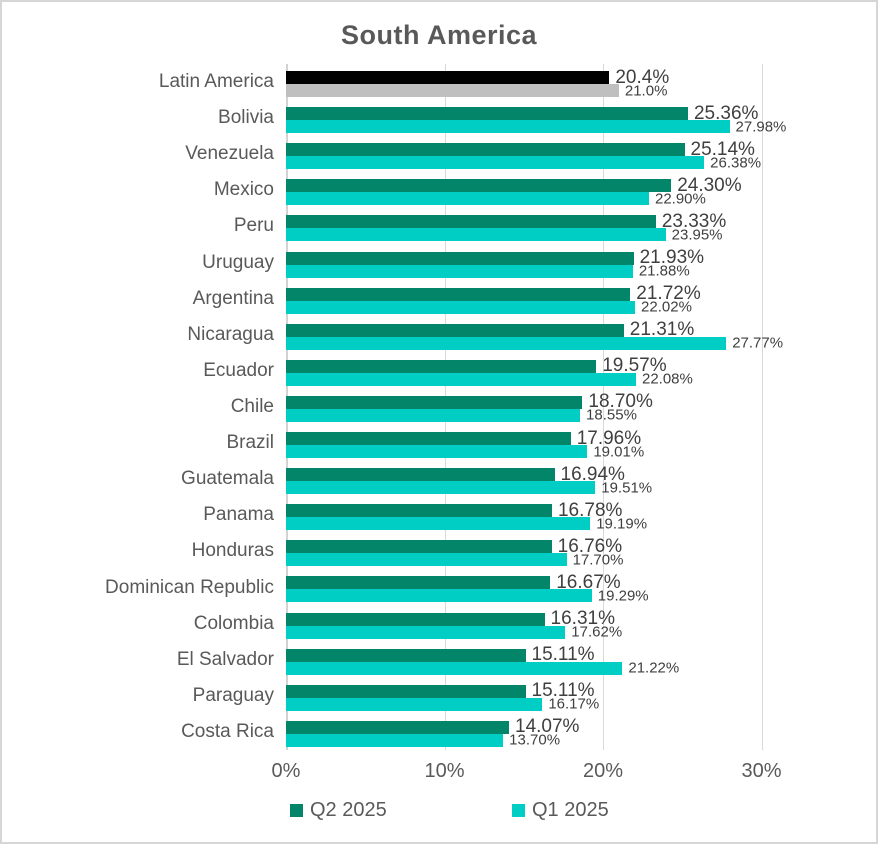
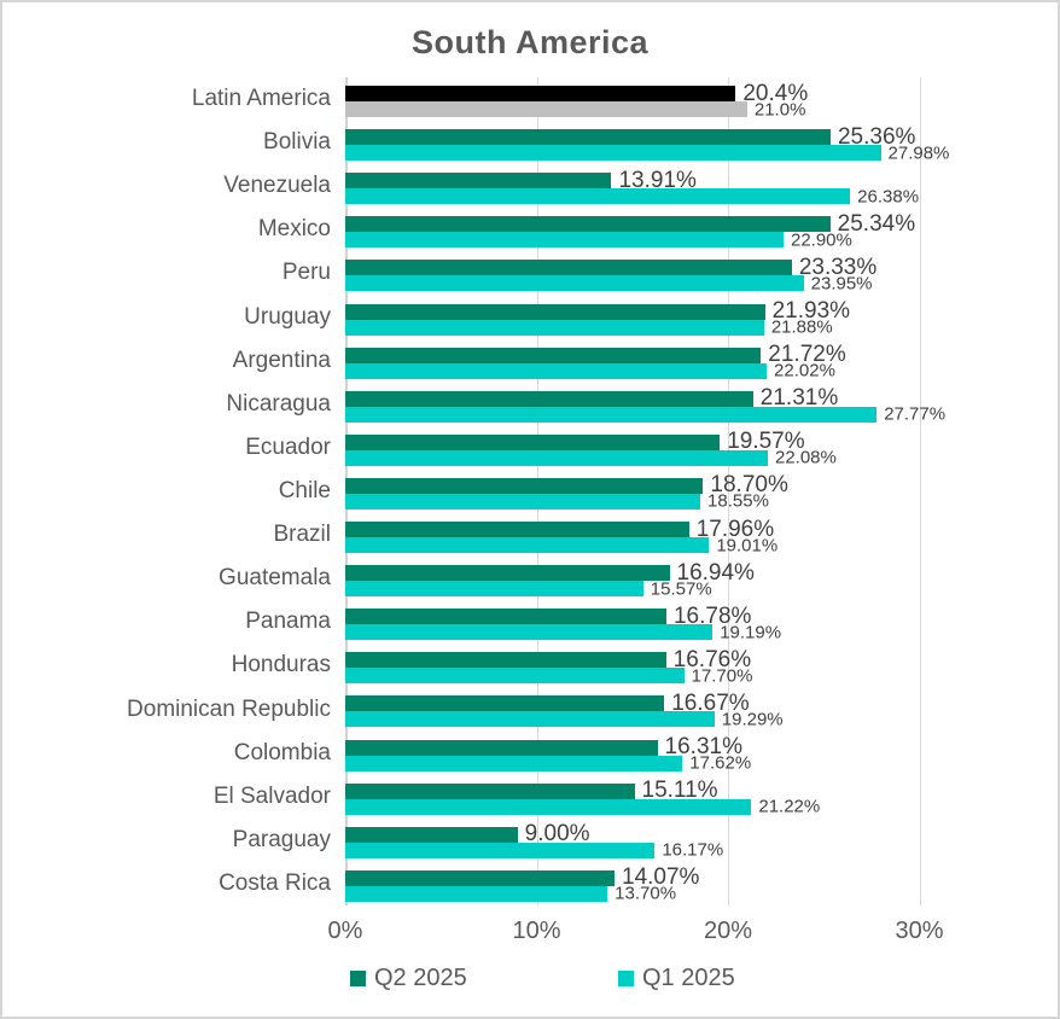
Q2 2025/Venezuela: 25.14% -> 13.91%
Q2 2025/Mexico: 24.30% -> 25.34%
Q1 2025/Guatemala: 19.51% -> 15.57%
Q2 2025/Paraguay: 15.11% -> 9.00%
